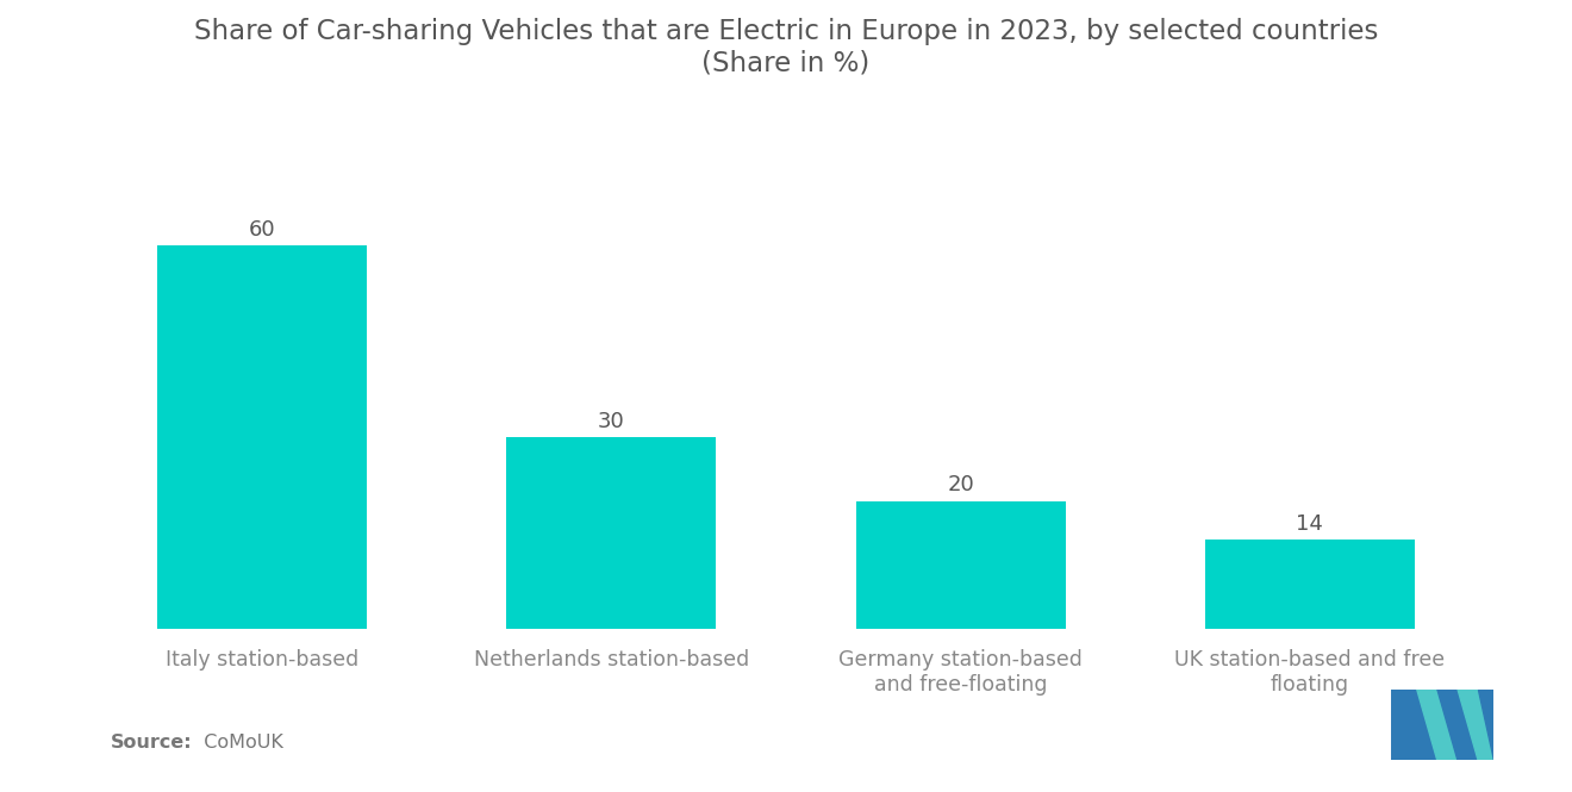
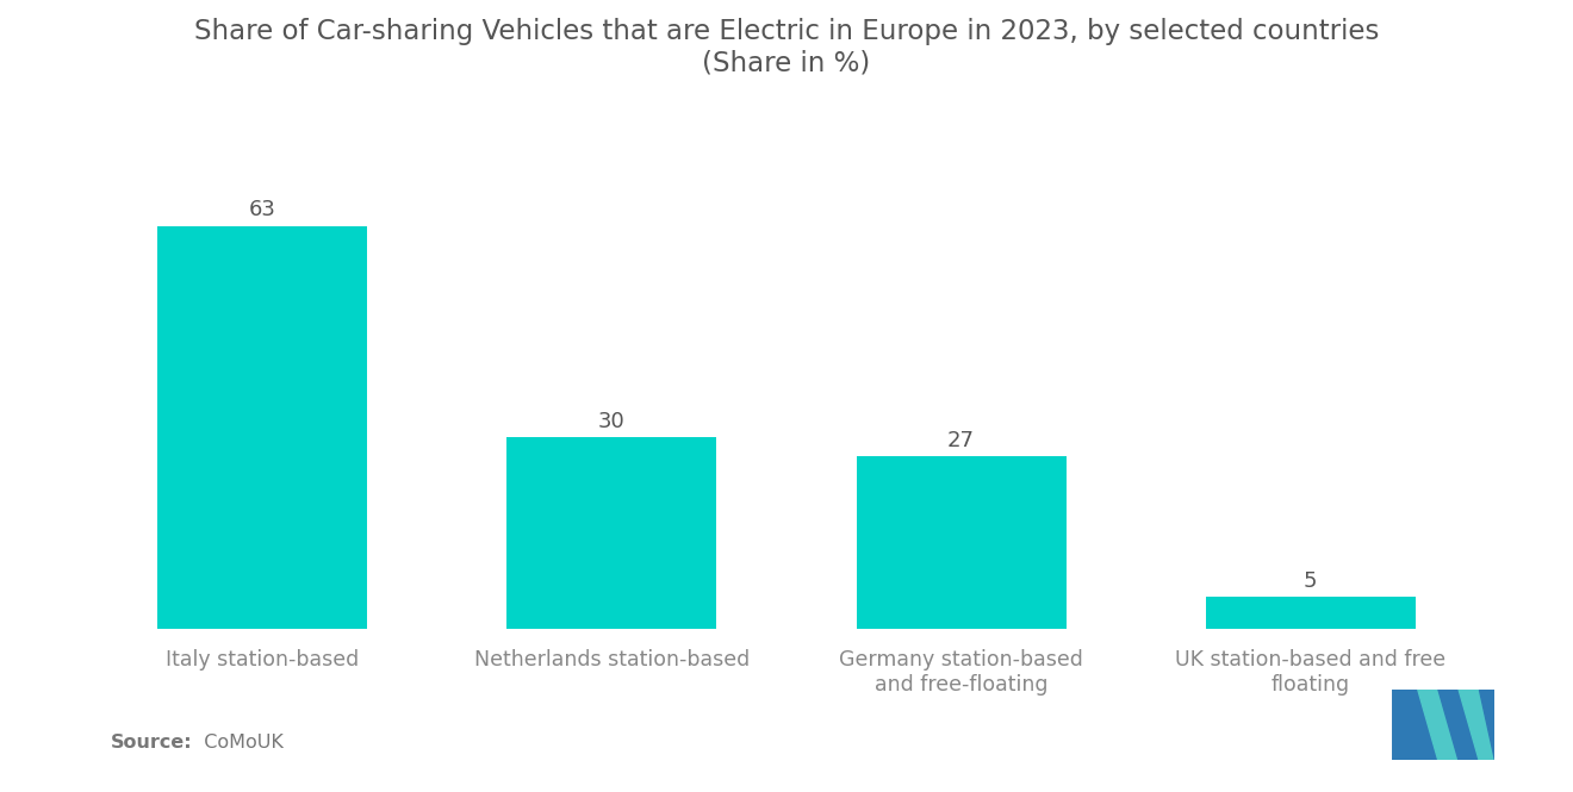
Italy station-based: 60 -> 63
Germany station-based and free-floating: 20 -> 27
UK station-based and free floating: 14 -> 5
